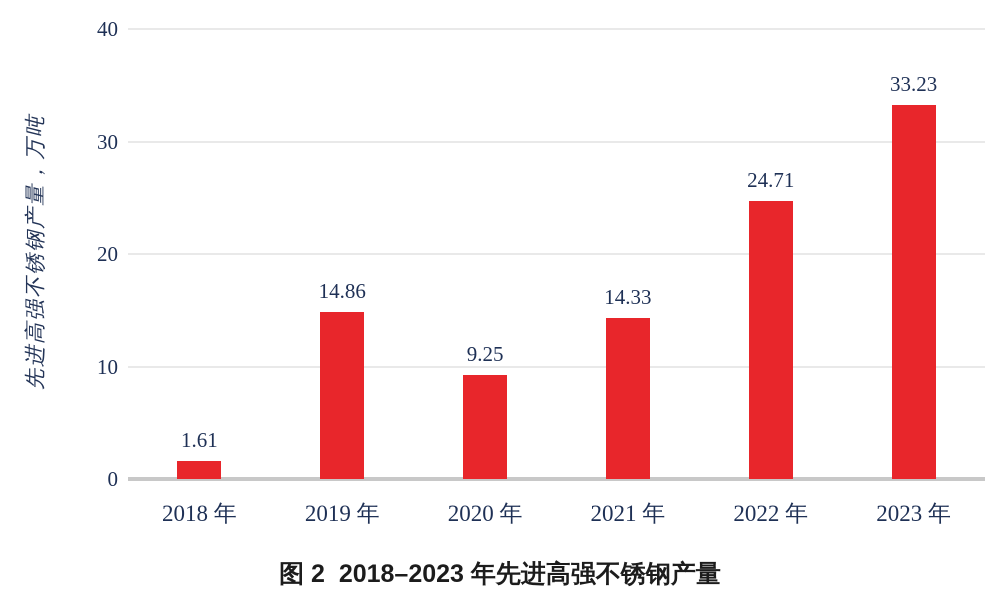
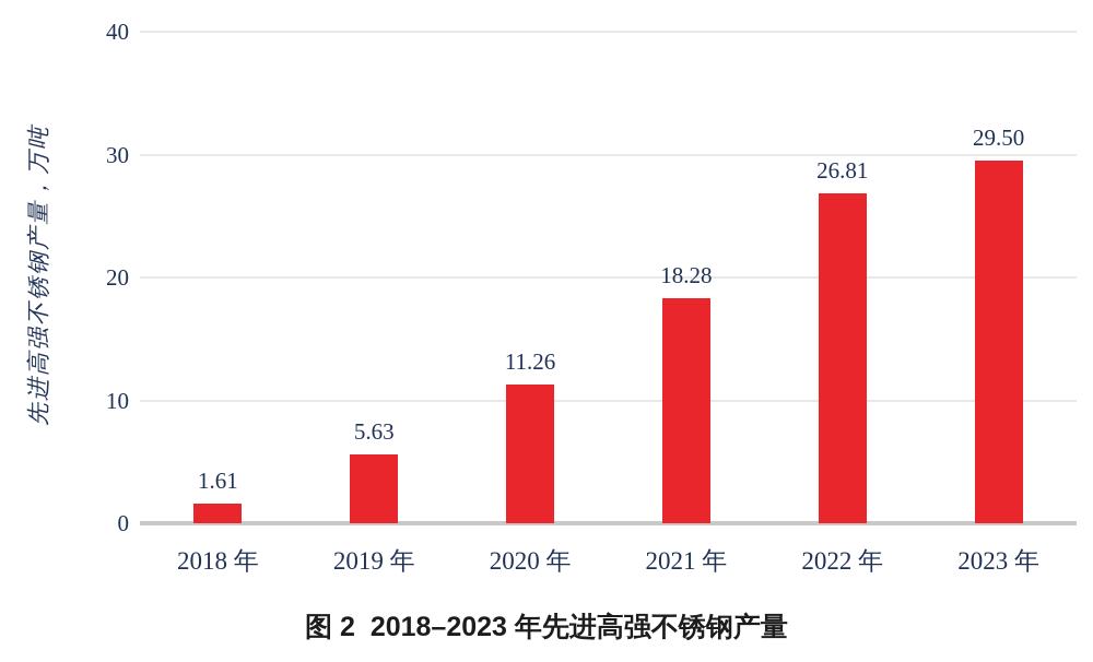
2019 年: 14.86 -> 5.63
2020 年: 9.25 -> 11.26
2021 年: 14.33 -> 18.28
2022 年: 24.71 -> 26.81
2023 年: 33.23 -> 29.50
